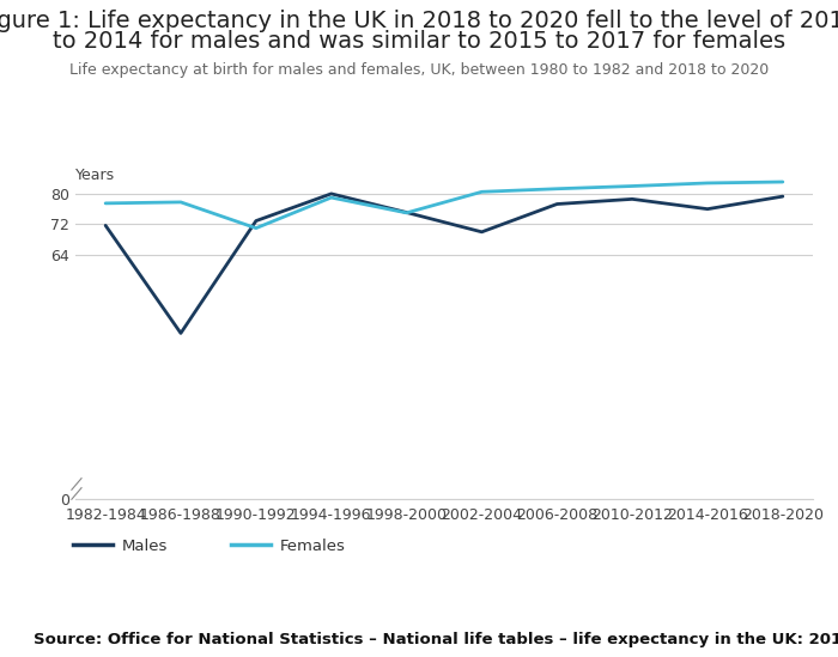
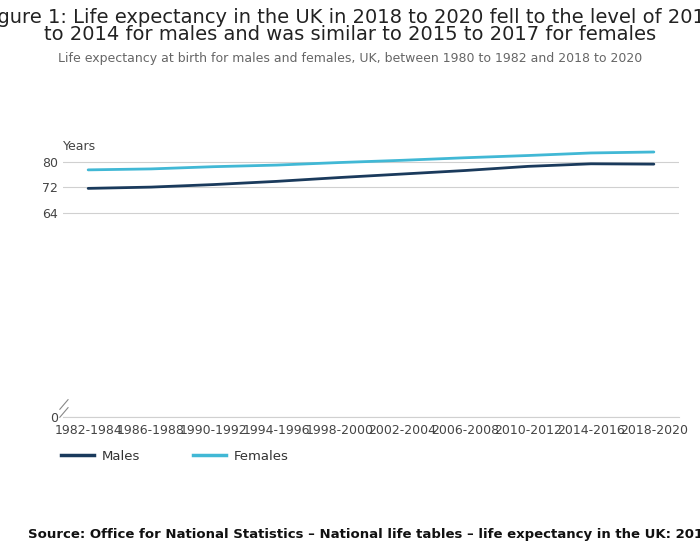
Males/1986-1988: 43.5 -> 72.1
Females/1990-1992: 71.0 -> 78.5
Males/1994-1996: 80.0 -> 73.9
Females/1998-2000: 75.0 -> 79.8
Males/2002-2004: 70.0 -> 76.2
Males/2014-2016: 76.0 -> 79.4
